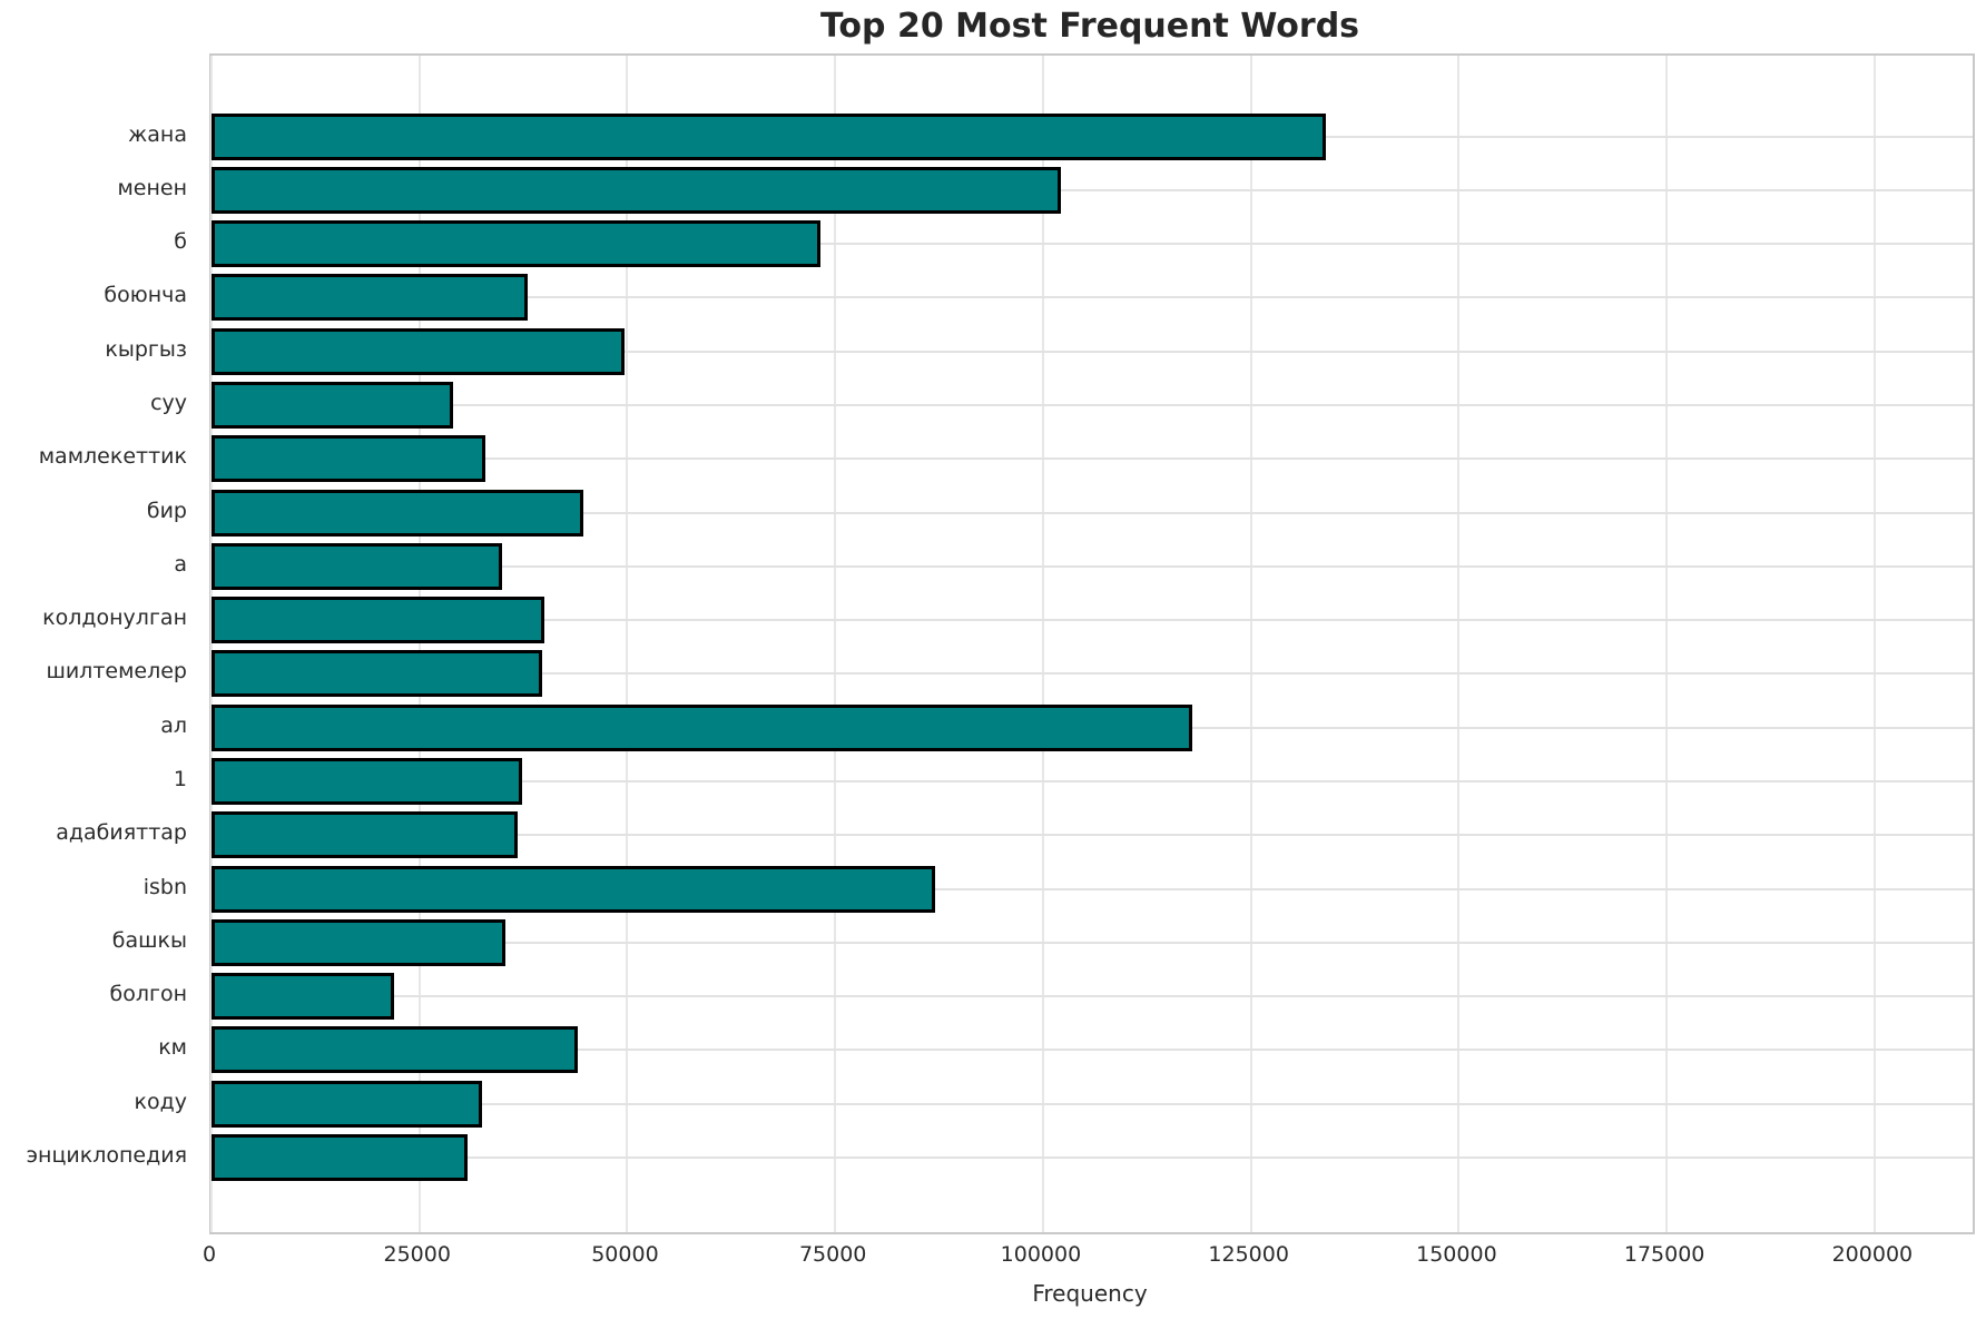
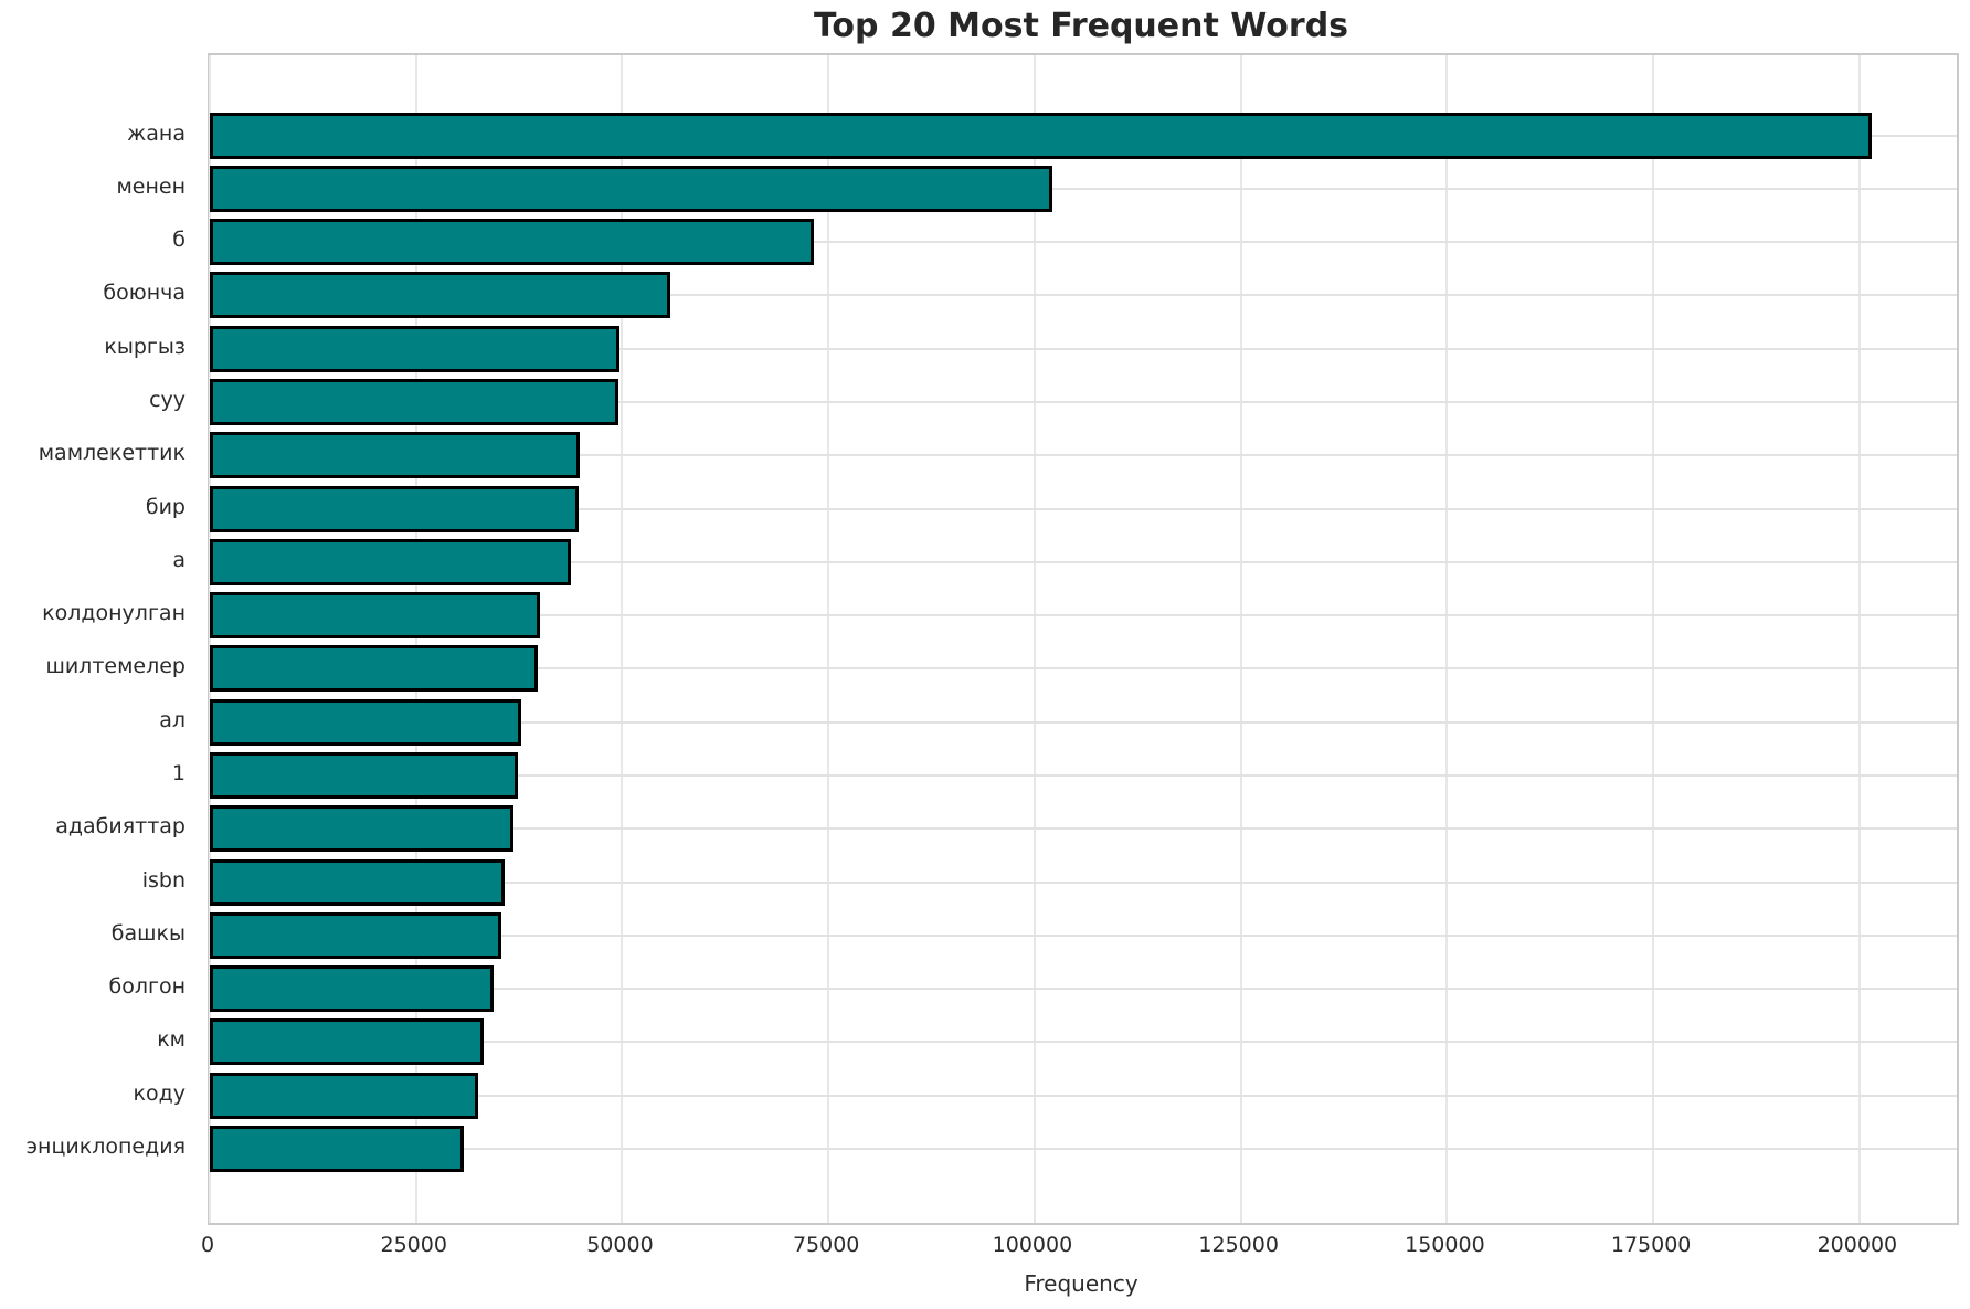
жана: 134000 -> 202000
боюнча: 38000 -> 56000
суу: 29000 -> 50000
мамлекеттик: 33000 -> 45000
а: 35000 -> 44000
ал: 118000 -> 38000
isbn: 87000 -> 36000
болгон: 22000 -> 34000
км: 44000 -> 33000
